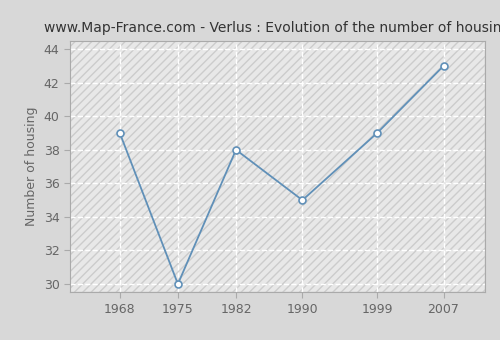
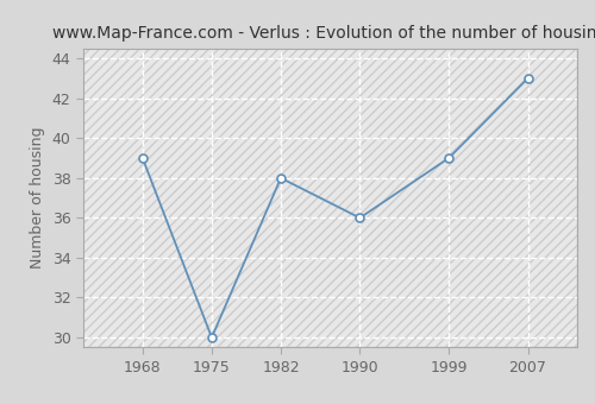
1990: 35 -> 36
